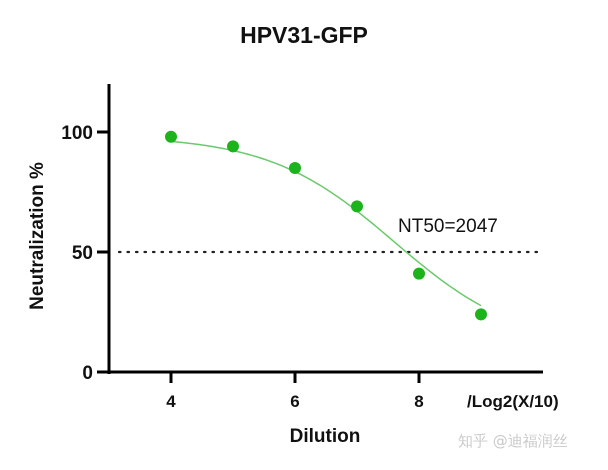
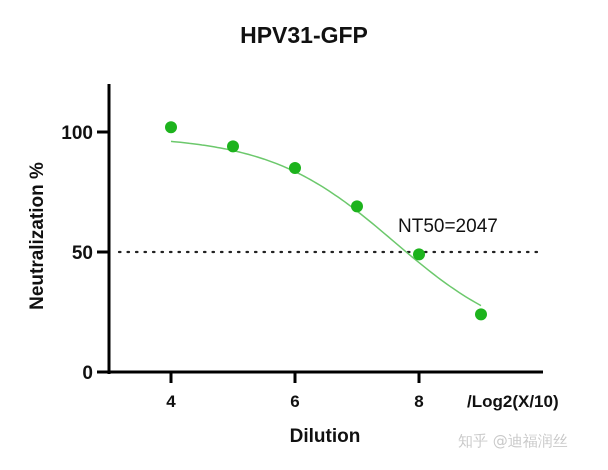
4: 98 -> 102
8: 41 -> 49
